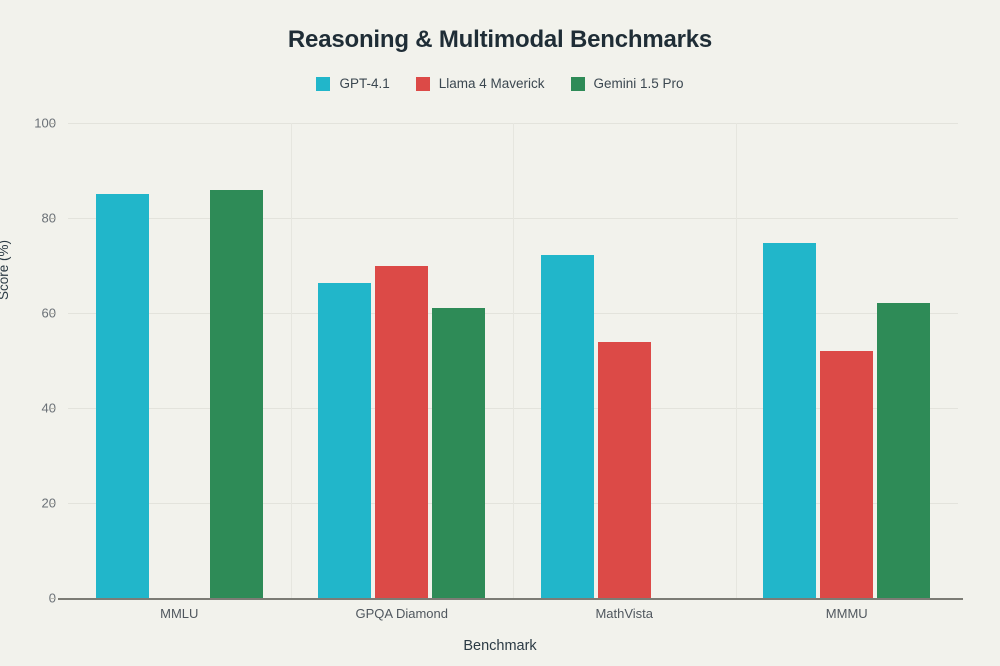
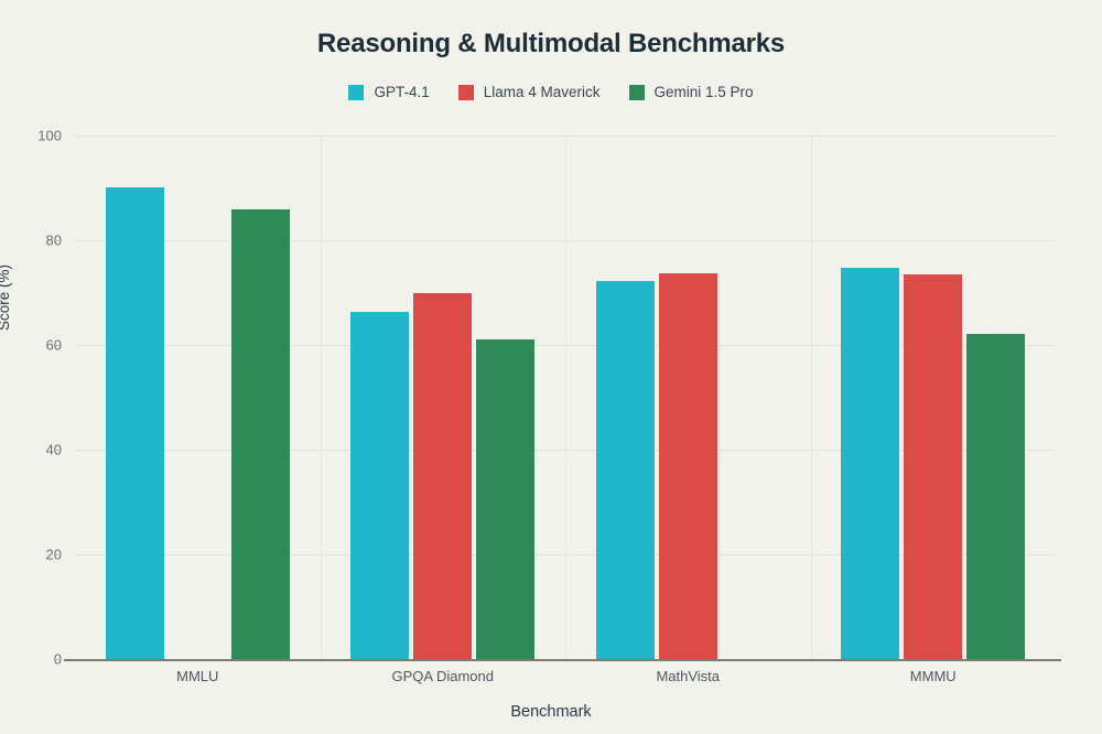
GPT-4.1/MMLU: 85 -> 90
Llama 4 Maverick/MathVista: 54 -> 74
Llama 4 Maverick/MMMU: 52 -> 73
